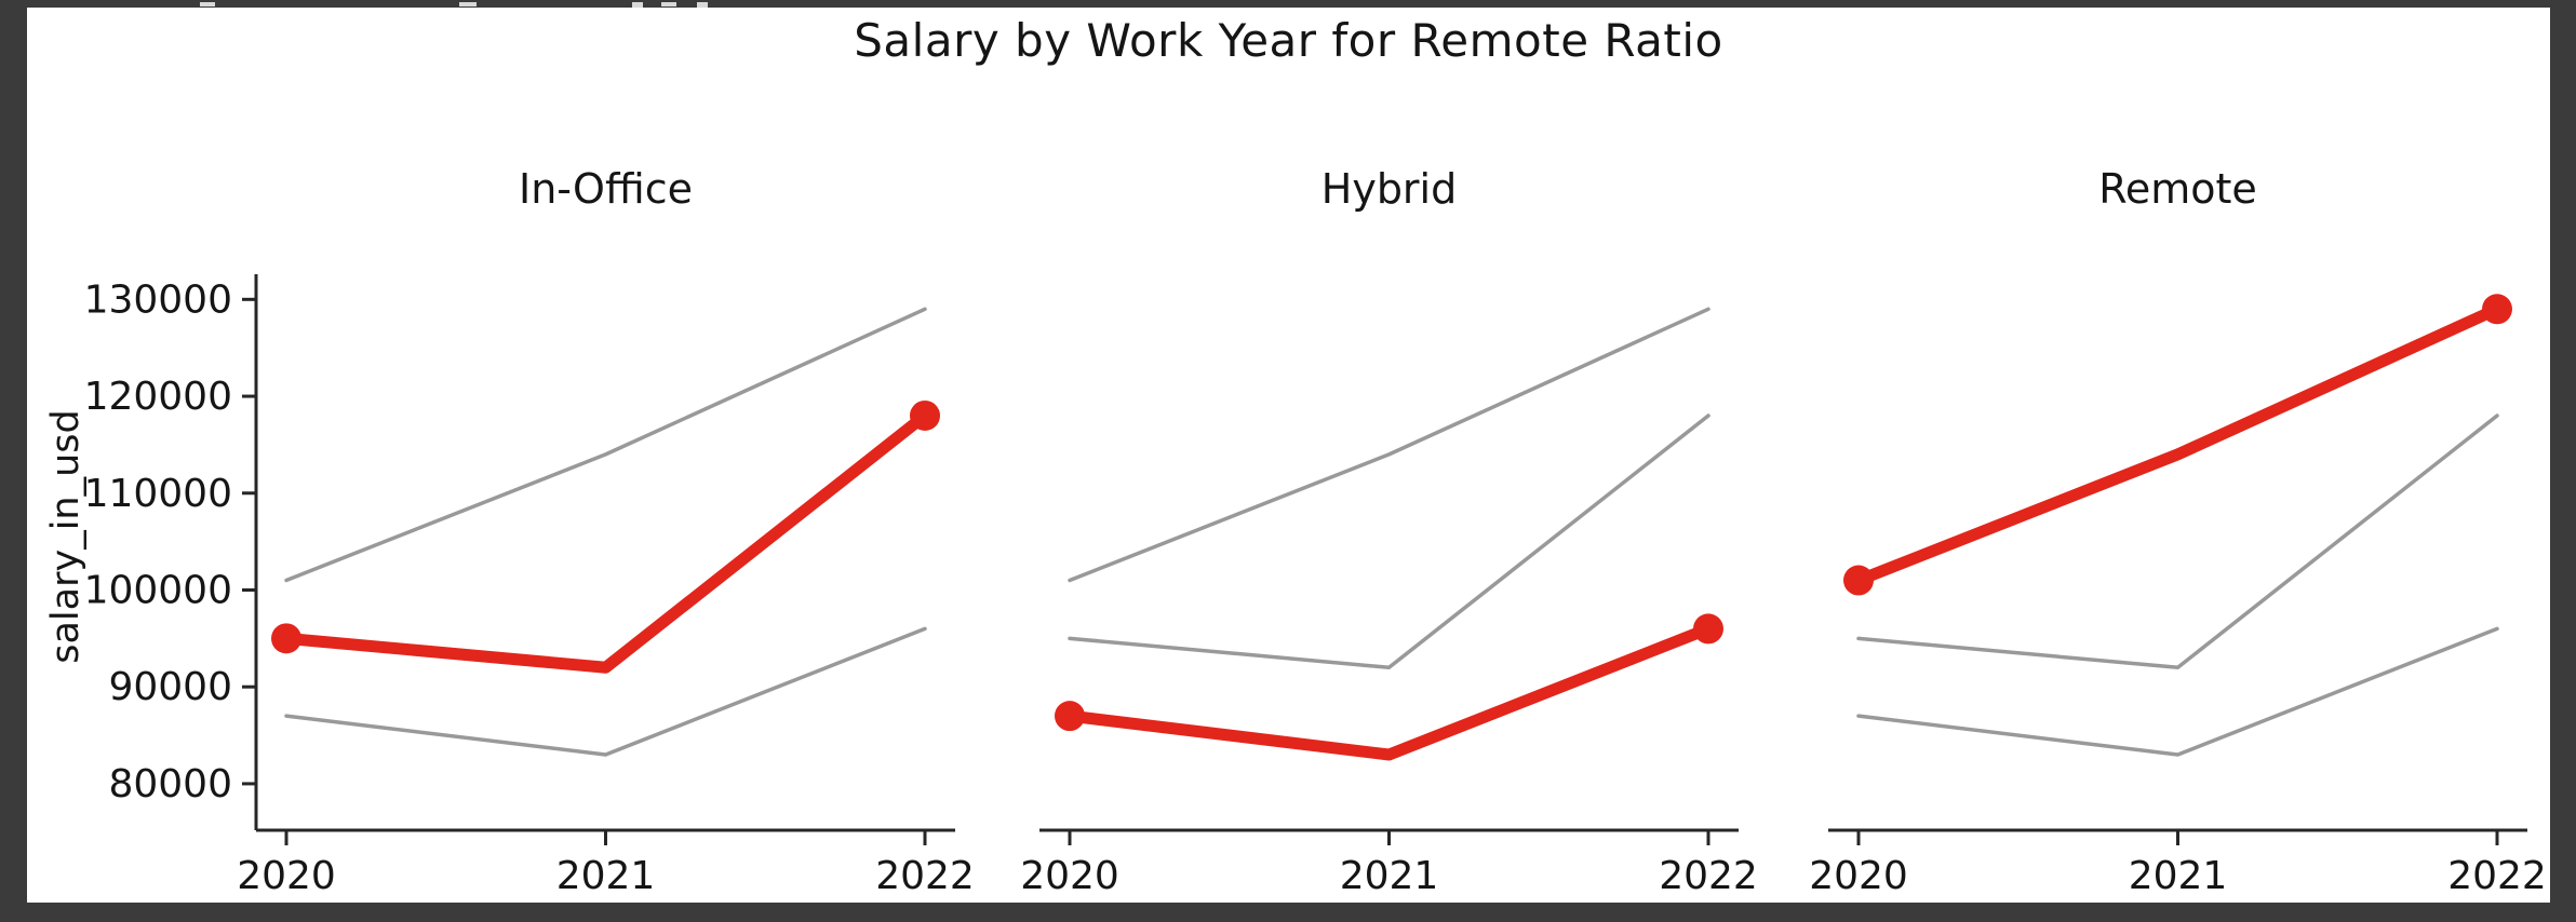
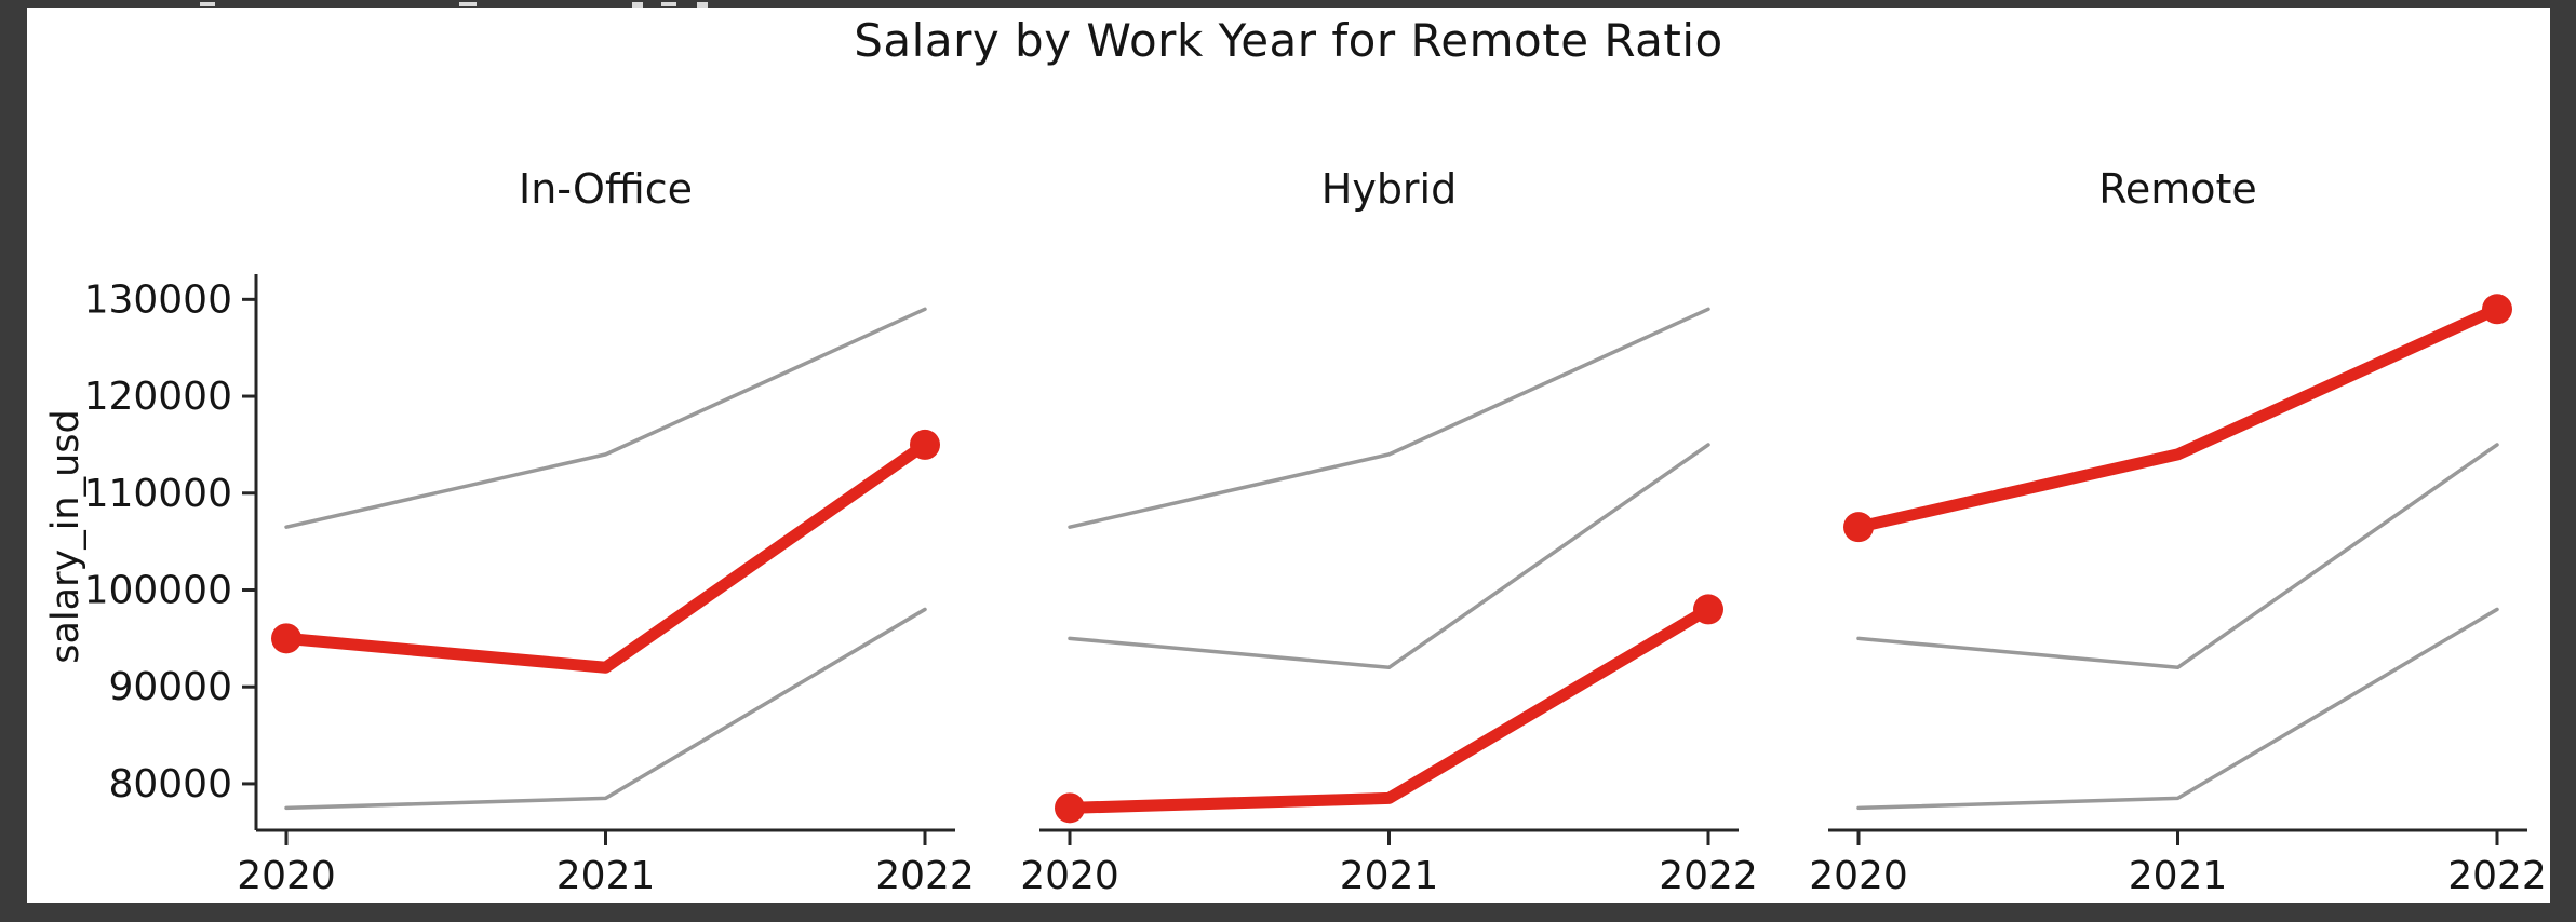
Hybrid/2020: 87000 -> 78000
Remote/2020: 101000 -> 106000
Hybrid/2021: 83000 -> 78000
In-Office/2022: 118000 -> 115000
Hybrid/2022: 96000 -> 98000
